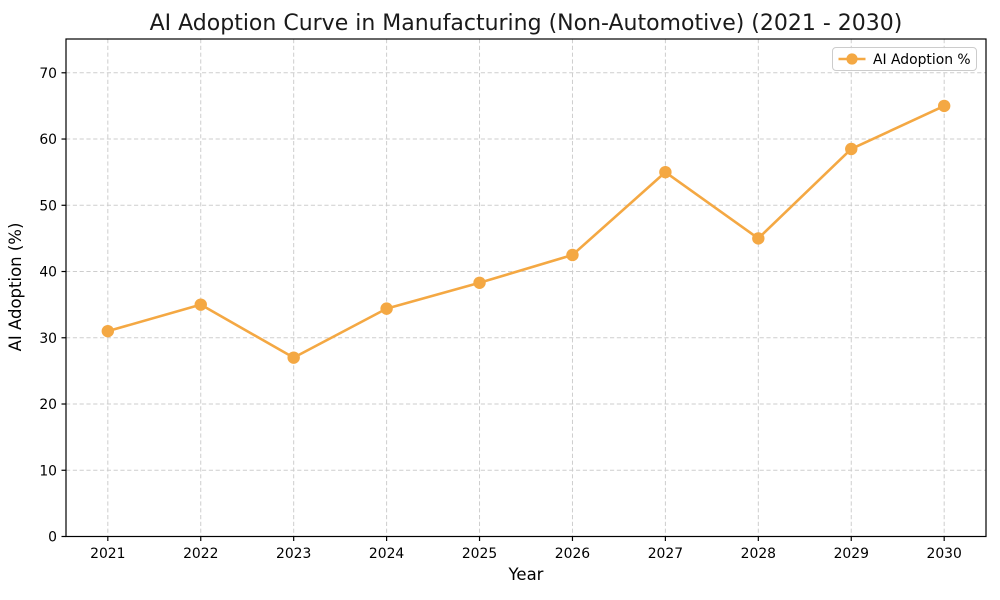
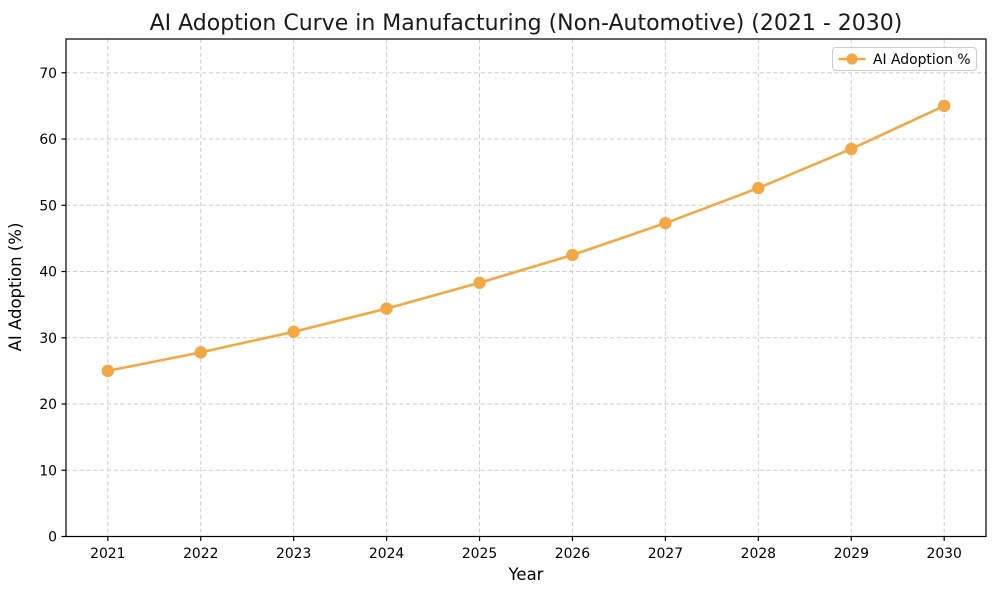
2021: 31 -> 25
2022: 35 -> 28
2023: 27 -> 31
2027: 55 -> 47
2028: 45 -> 53
